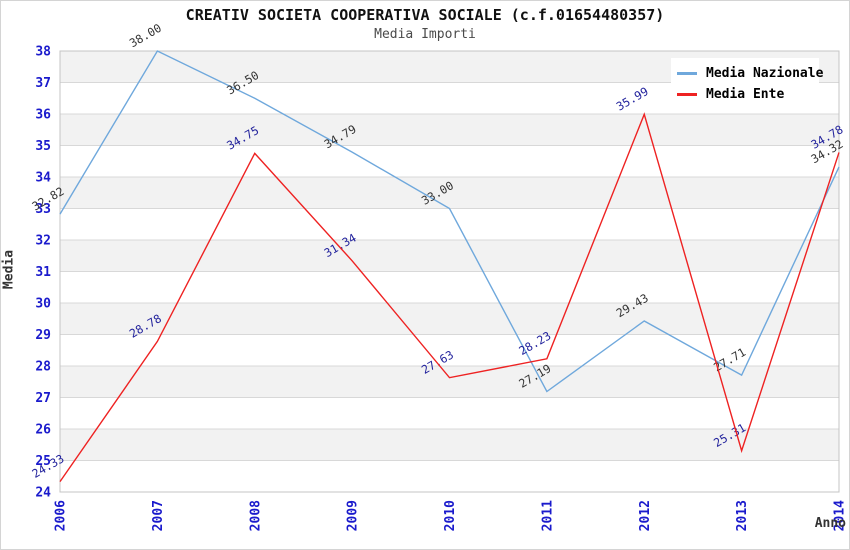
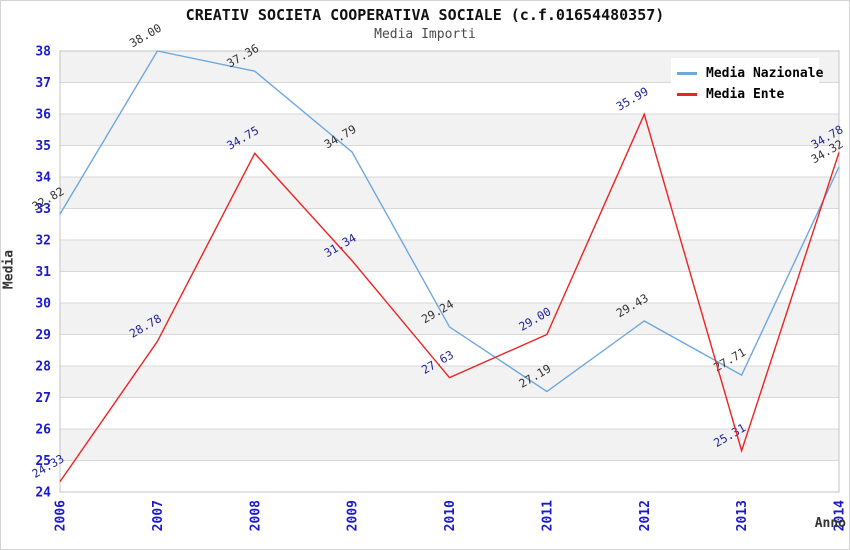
Media Nazionale/2008: 36.50 -> 37.36
Media Nazionale/2010: 33.00 -> 29.24
Media Ente/2011: 28.23 -> 29.00
